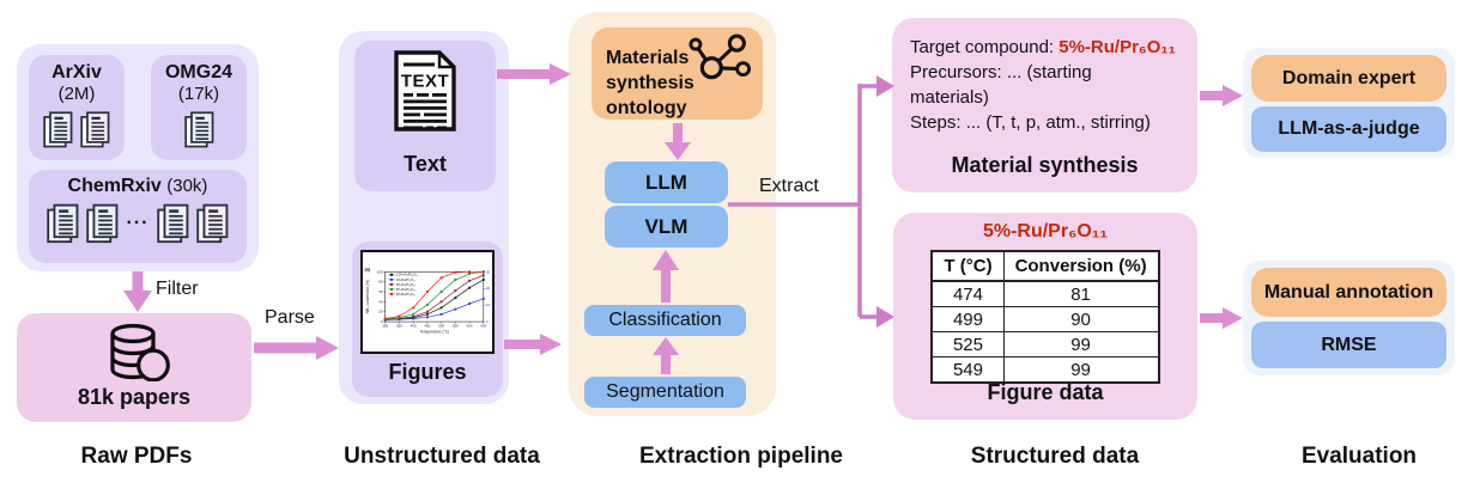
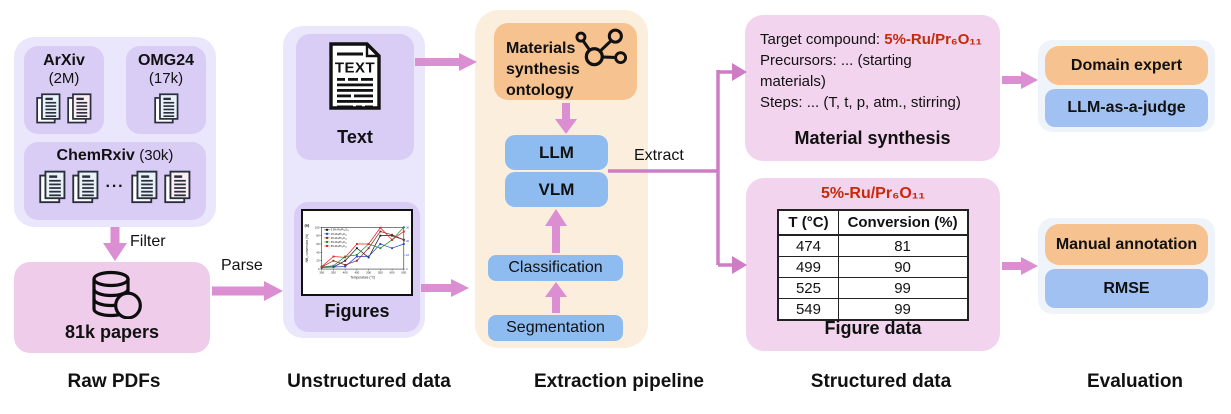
2%-Ru/Pr₆O₁₁/350: 10 -> 20
5%-Ru/Pr₆O₁₁/350: 10 -> 30
0.5%-Ru/Pr₆O₁₁/400: 10 -> 20
3%-Ru/Pr₆O₁₁/400: 20 -> 30
0.5%-Ru/Pr₆O₁₁/450: 20 -> 50
1%-Ru/Pr₆O₁₁/450: 10 -> 30
1%-Ru/Pr₆O₁₁/500: 20 -> 30
2%-Ru/Pr₆O₁₁/500: 40 -> 50
5%-Ru/Pr₆O₁₁/500: 90 -> 60
0.5%-Ru/Pr₆O₁₁/550: 50 -> 80
1%-Ru/Pr₆O₁₁/550: 20 -> 60
2%-Ru/Pr₆O₁₁/550: 60 -> 90
3%-Ru/Pr₆O₁₁/550: 80 -> 50
0.5%-Ru/Pr₆O₁₁/600: 70 -> 80
1%-Ru/Pr₆O₁₁/600: 40 -> 50
3%-Ru/Pr₆O₁₁/600: 100 -> 70
5%-Ru/Pr₆O₁₁/600: 100 -> 70
0.5%-Ru/Pr₆O₁₁/650: 80 -> 70
1%-Ru/Pr₆O₁₁/650: 50 -> 60
2%-Ru/Pr₆O₁₁/650: 90 -> 70
5%-Ru/Pr₆O₁₁/650: 100 -> 90
